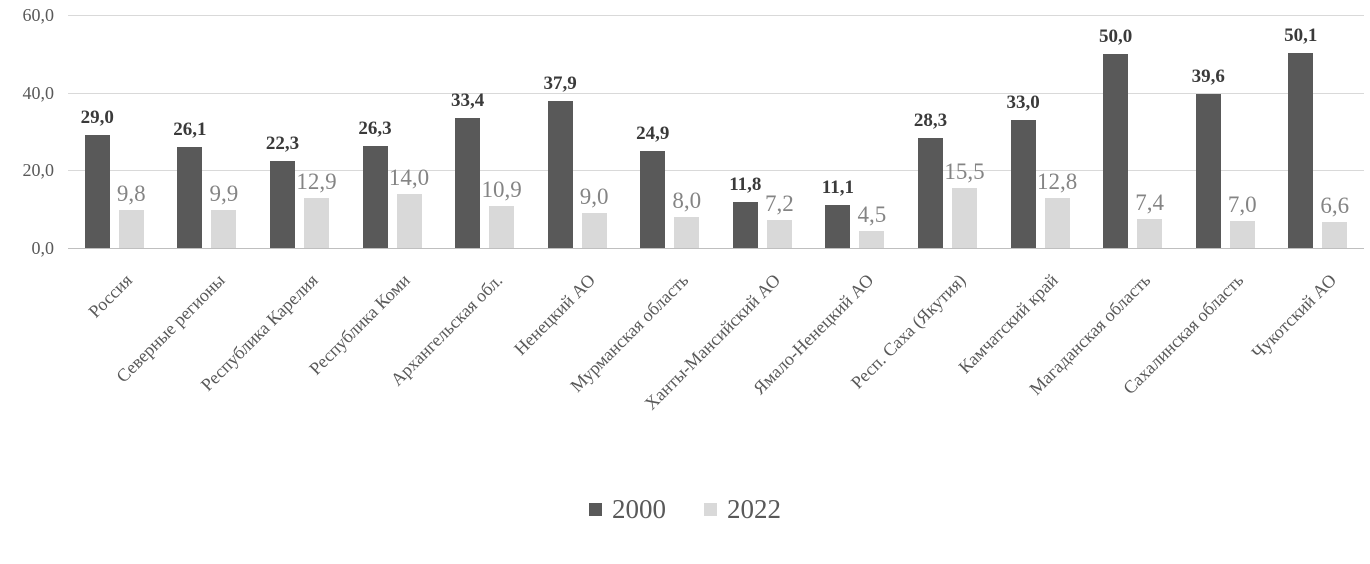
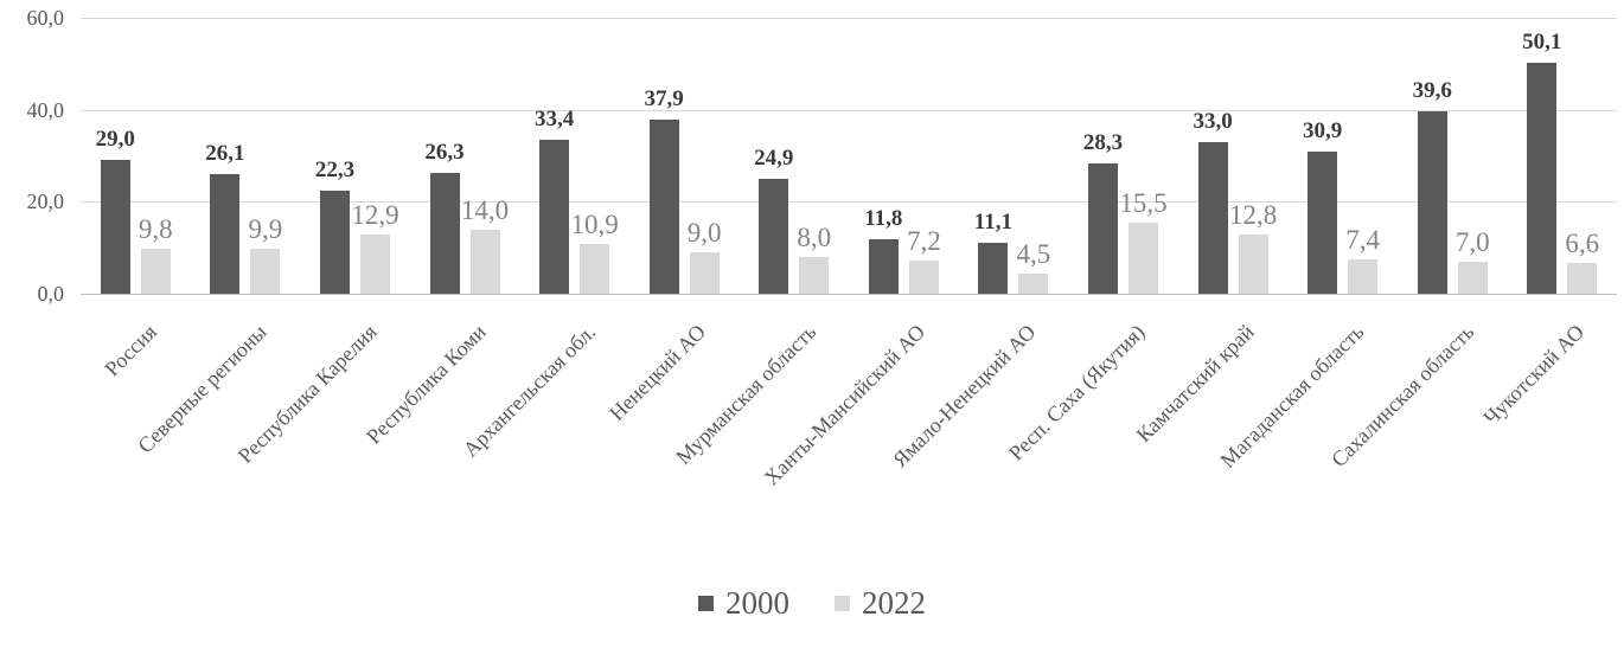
2000/Магаданская область: 50,0 -> 30,9
